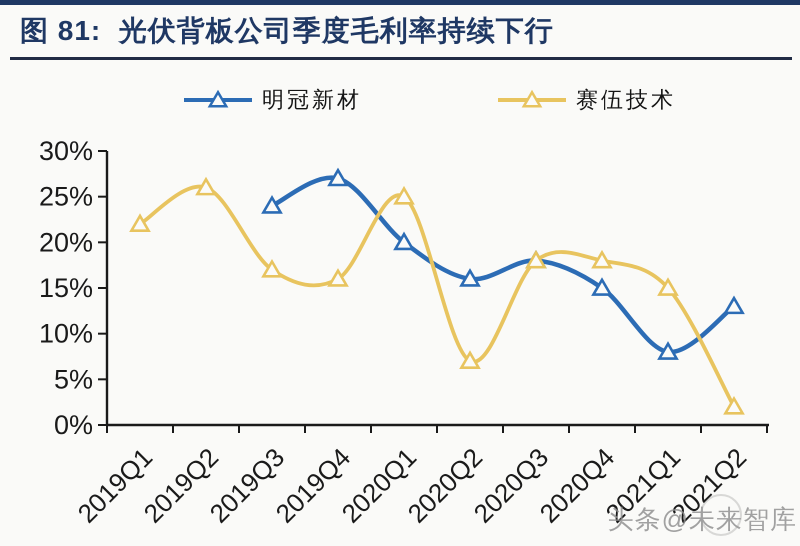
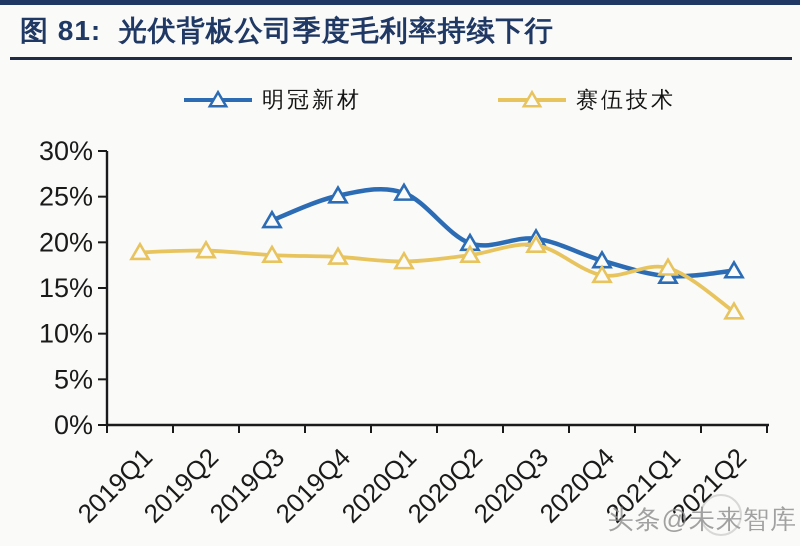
赛伍技术/2019Q1: 22% -> 19%
赛伍技术/2019Q2: 26% -> 19%
明冠新材/2019Q3: 24% -> 22%
赛伍技术/2019Q3: 17% -> 19%
明冠新材/2019Q4: 27% -> 25%
赛伍技术/2019Q4: 16% -> 18%
明冠新材/2020Q1: 20% -> 25%
赛伍技术/2020Q1: 25% -> 18%
明冠新材/2020Q2: 16% -> 20%
赛伍技术/2020Q2: 7% -> 19%
明冠新材/2020Q3: 18% -> 20%
赛伍技术/2020Q3: 18% -> 20%
明冠新材/2020Q4: 15% -> 18%
赛伍技术/2020Q4: 18% -> 16%
明冠新材/2021Q1: 8% -> 16%
赛伍技术/2021Q1: 15% -> 17%
明冠新材/2021Q2: 13% -> 17%
赛伍技术/2021Q2: 2% -> 12%
